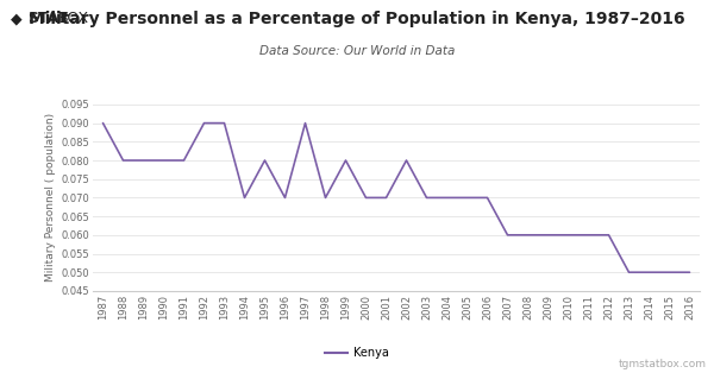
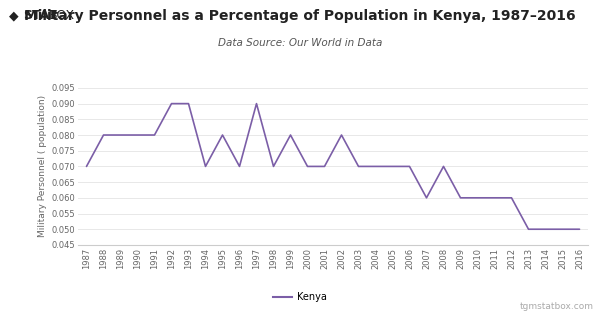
1987: 0.09 -> 0.07
2008: 0.06 -> 0.07
